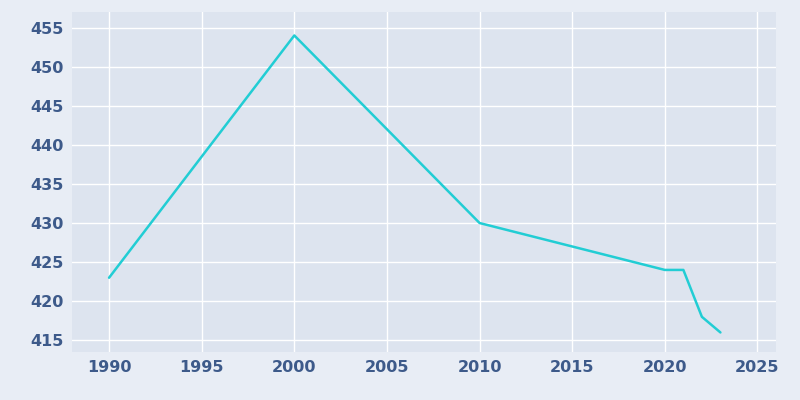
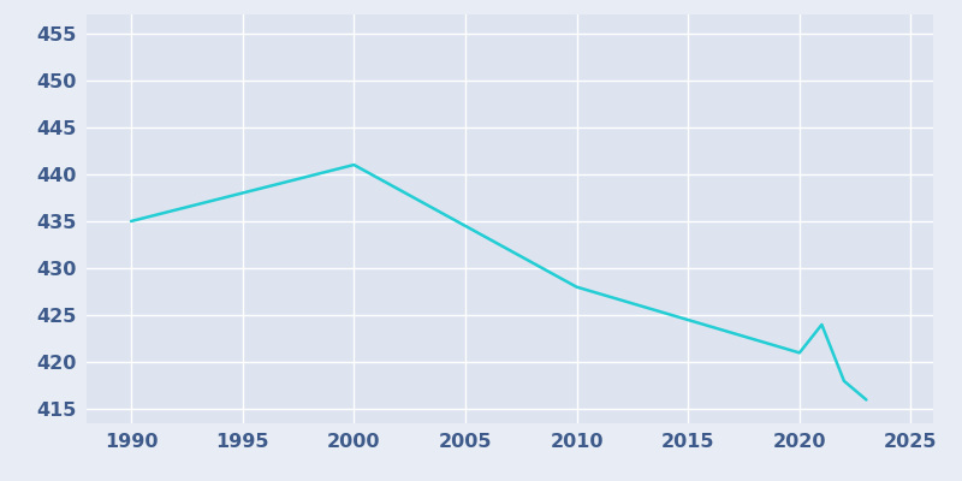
1990: 423 -> 435
2000: 454 -> 441
2010: 430 -> 428
2020: 424 -> 421
